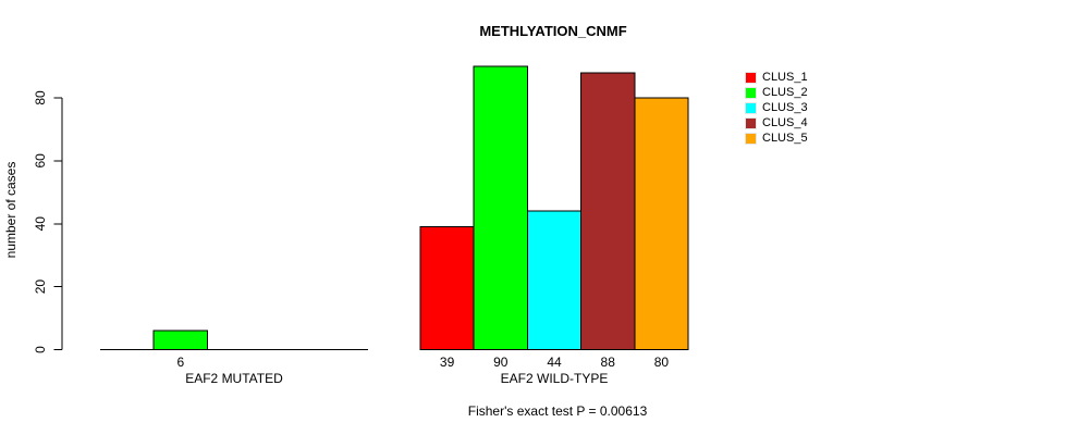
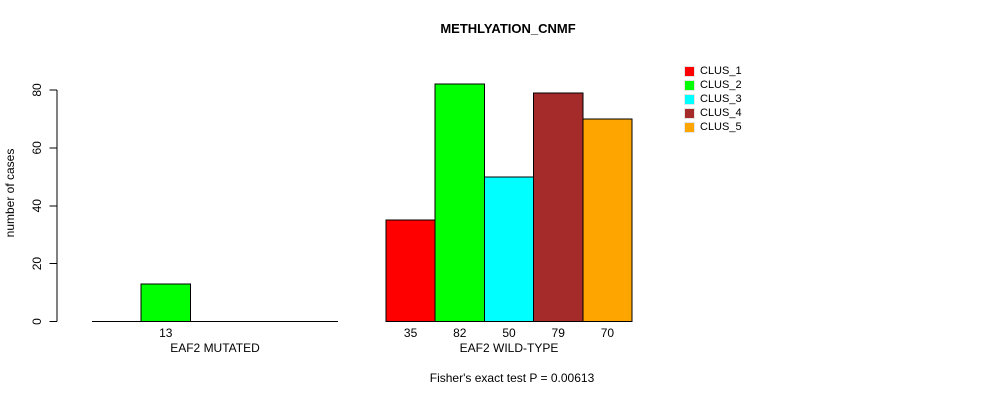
CLUS_2/EAF2 MUTATED: 6 -> 13
CLUS_1/EAF2 WILD-TYPE: 39 -> 35
CLUS_2/EAF2 WILD-TYPE: 90 -> 82
CLUS_3/EAF2 WILD-TYPE: 44 -> 50
CLUS_4/EAF2 WILD-TYPE: 88 -> 79
CLUS_5/EAF2 WILD-TYPE: 80 -> 70
